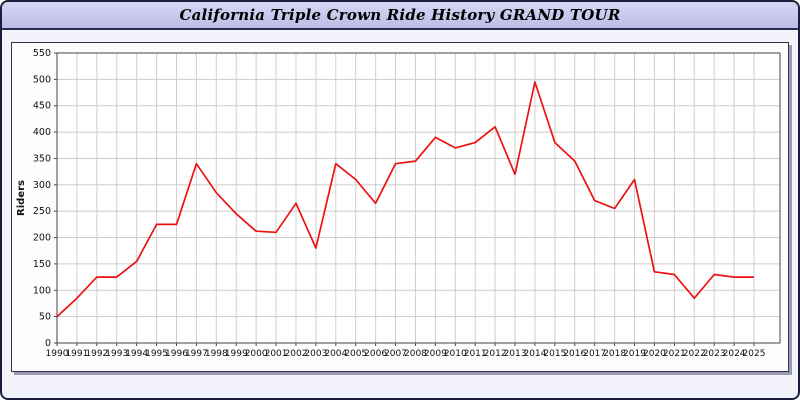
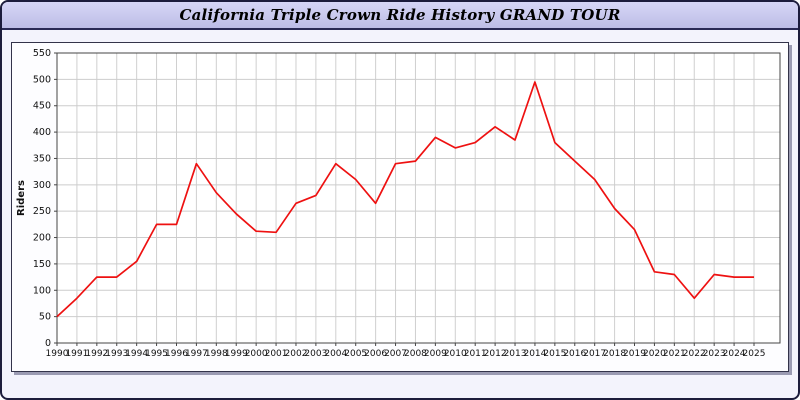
2003: 180 -> 280
2013: 320 -> 380
2017: 270 -> 310
2019: 310 -> 220
